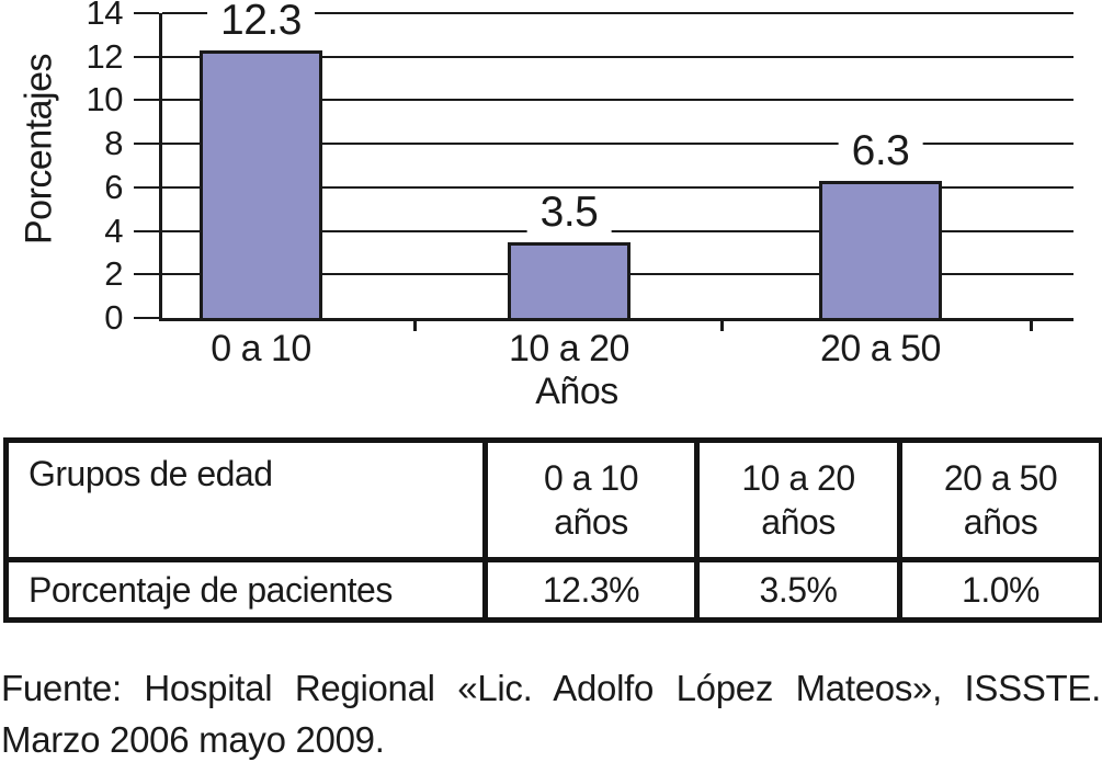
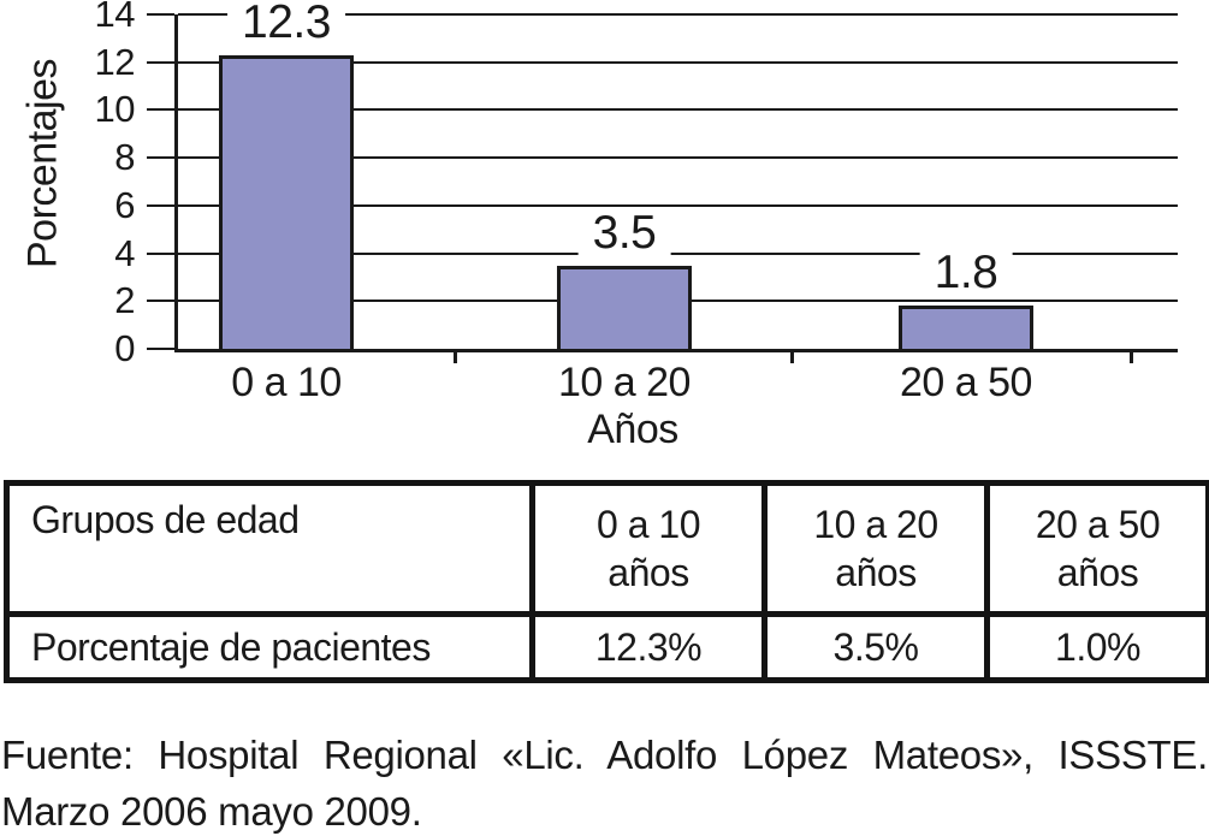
20 a 50: 6.3 -> 1.8
